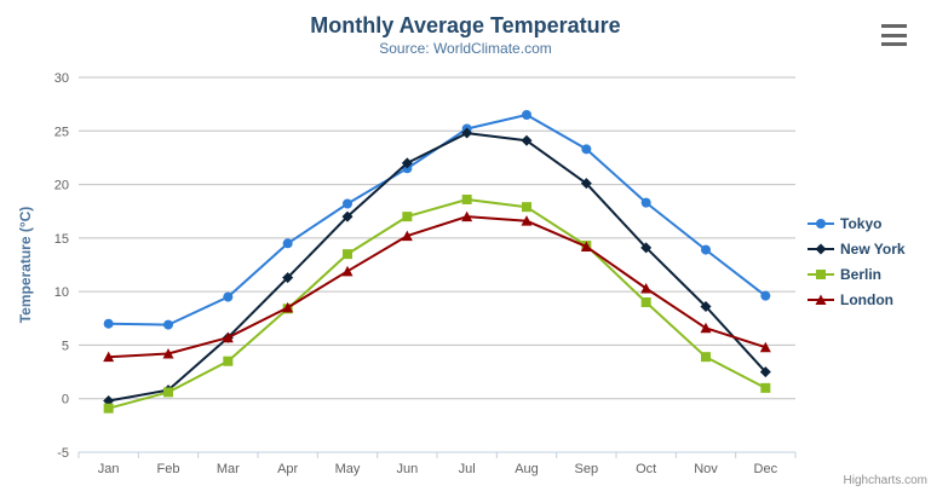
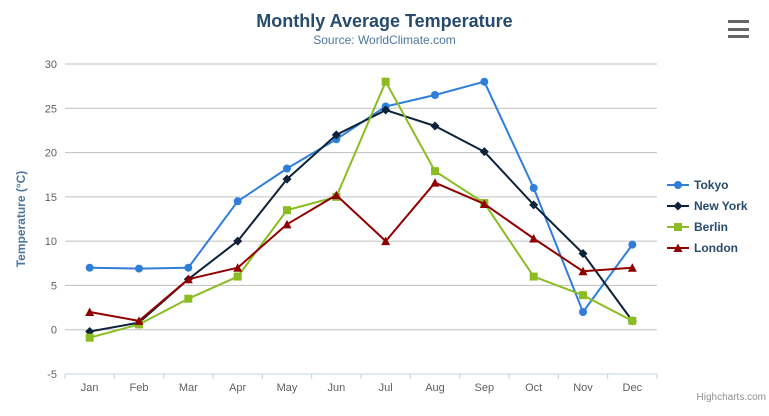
London/Jan: 4 -> 2
London/Feb: 4 -> 1
Tokyo/Mar: 10 -> 7
New York/Apr: 11 -> 10
Berlin/Apr: 8 -> 6
London/Apr: 8 -> 7
Berlin/Jun: 17 -> 15
Berlin/Jul: 19 -> 28
London/Jul: 17 -> 10
New York/Aug: 24 -> 23
Tokyo/Sep: 23 -> 28
Tokyo/Oct: 18 -> 16
Berlin/Oct: 9 -> 6
Tokyo/Nov: 14 -> 2
New York/Dec: 2 -> 1
London/Dec: 5 -> 7
